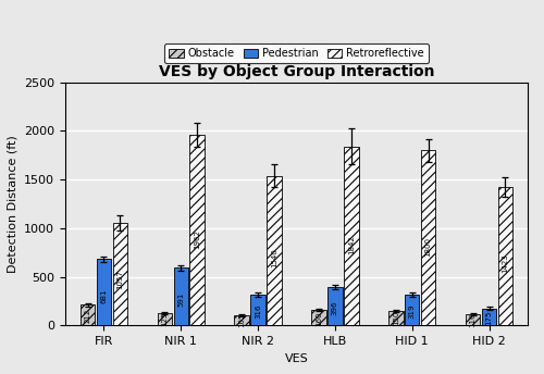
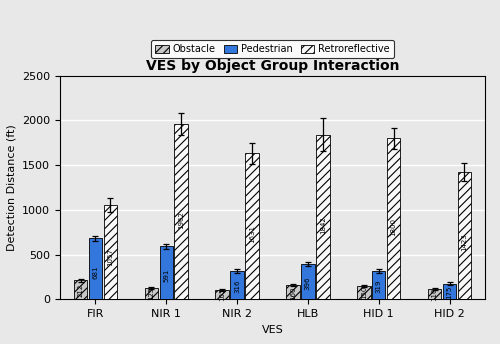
Retroreflective/NIR 2: 1540 -> 1630
